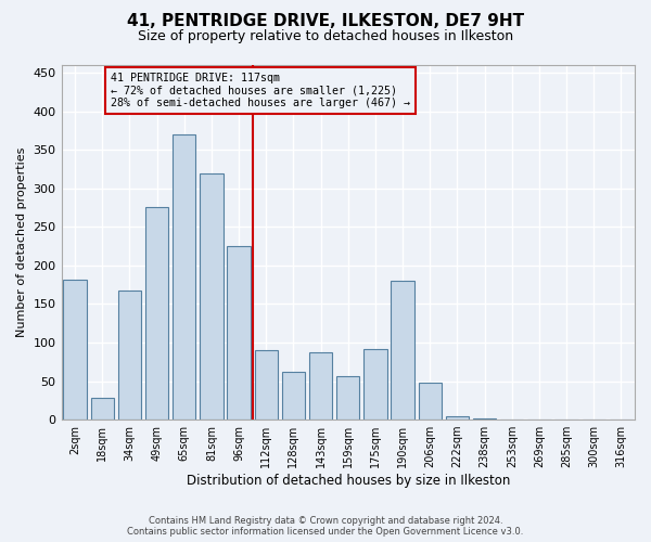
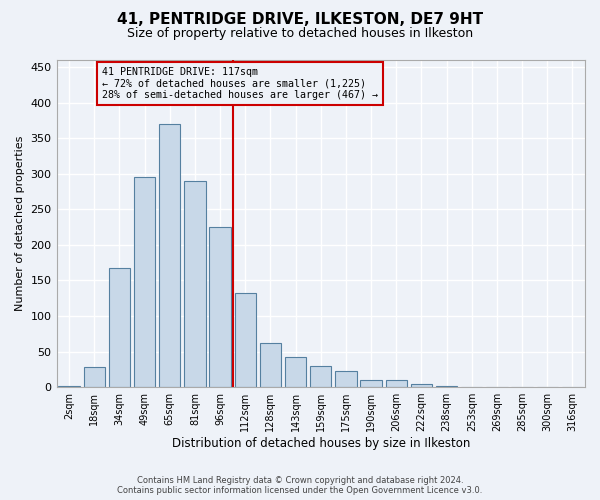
2sqm: 182 -> 1
49sqm: 276 -> 295
81sqm: 320 -> 290
112sqm: 90 -> 133
143sqm: 88 -> 43
159sqm: 56 -> 30
175sqm: 92 -> 22
190sqm: 180 -> 10
206sqm: 48 -> 10
